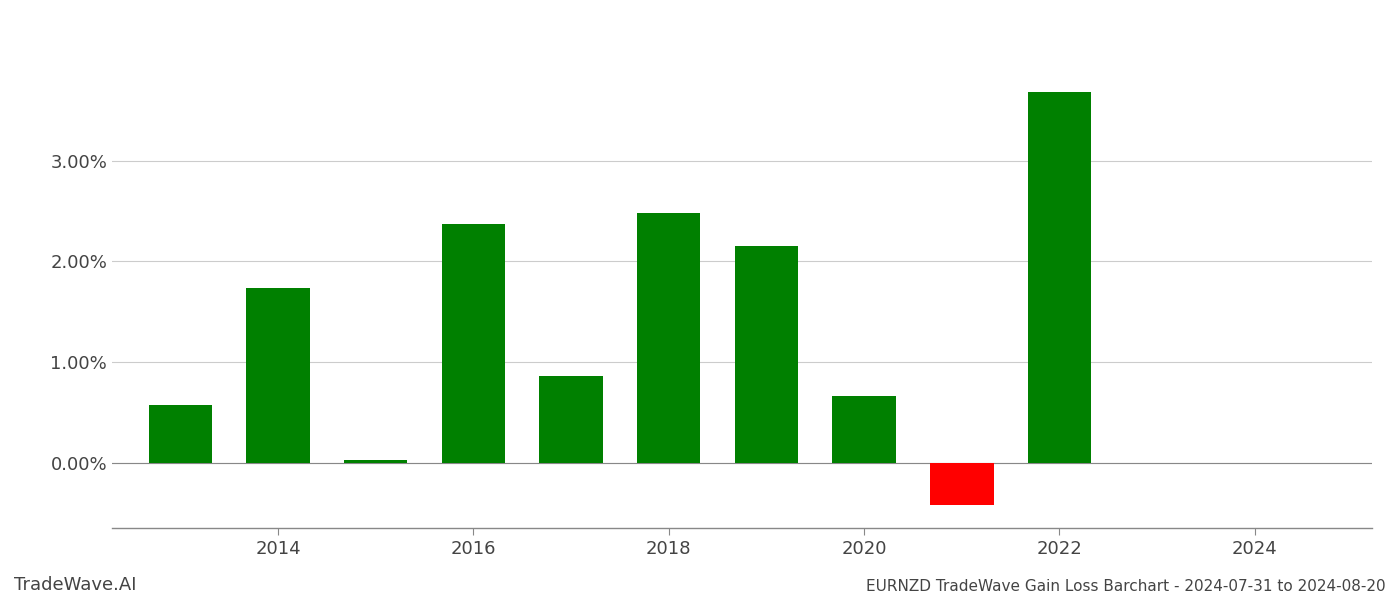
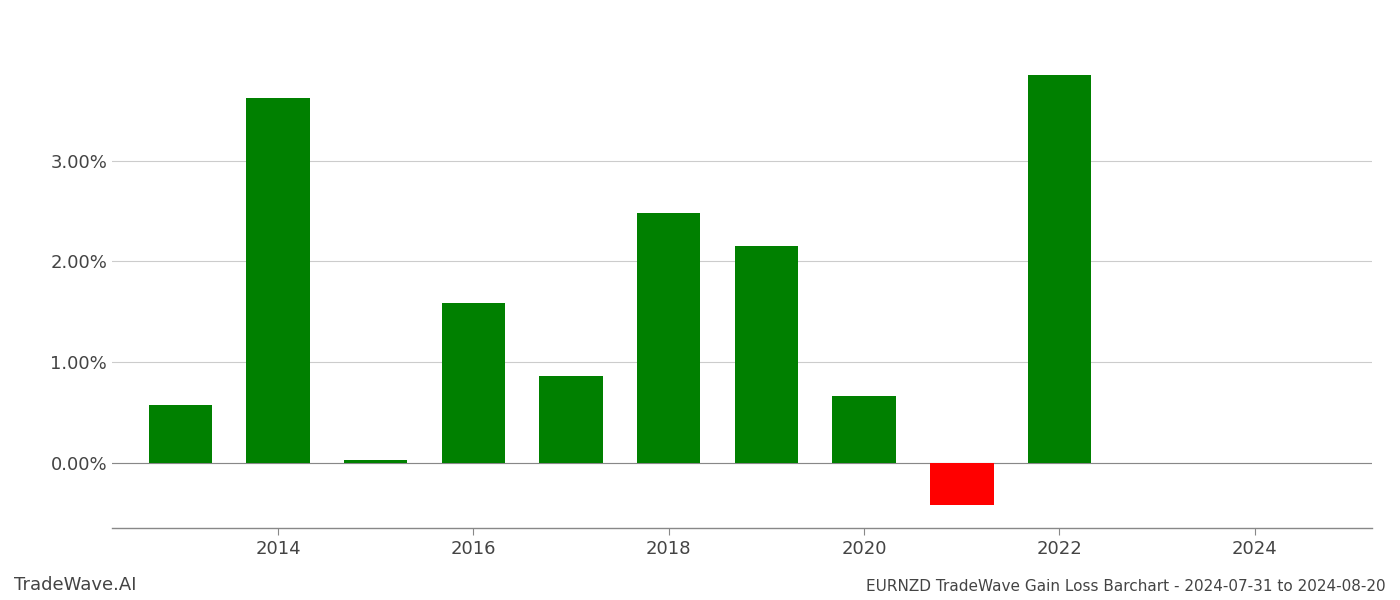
2014: 1.74% -> 3.62%
2016: 2.37% -> 1.59%
2022: 3.68% -> 3.85%
